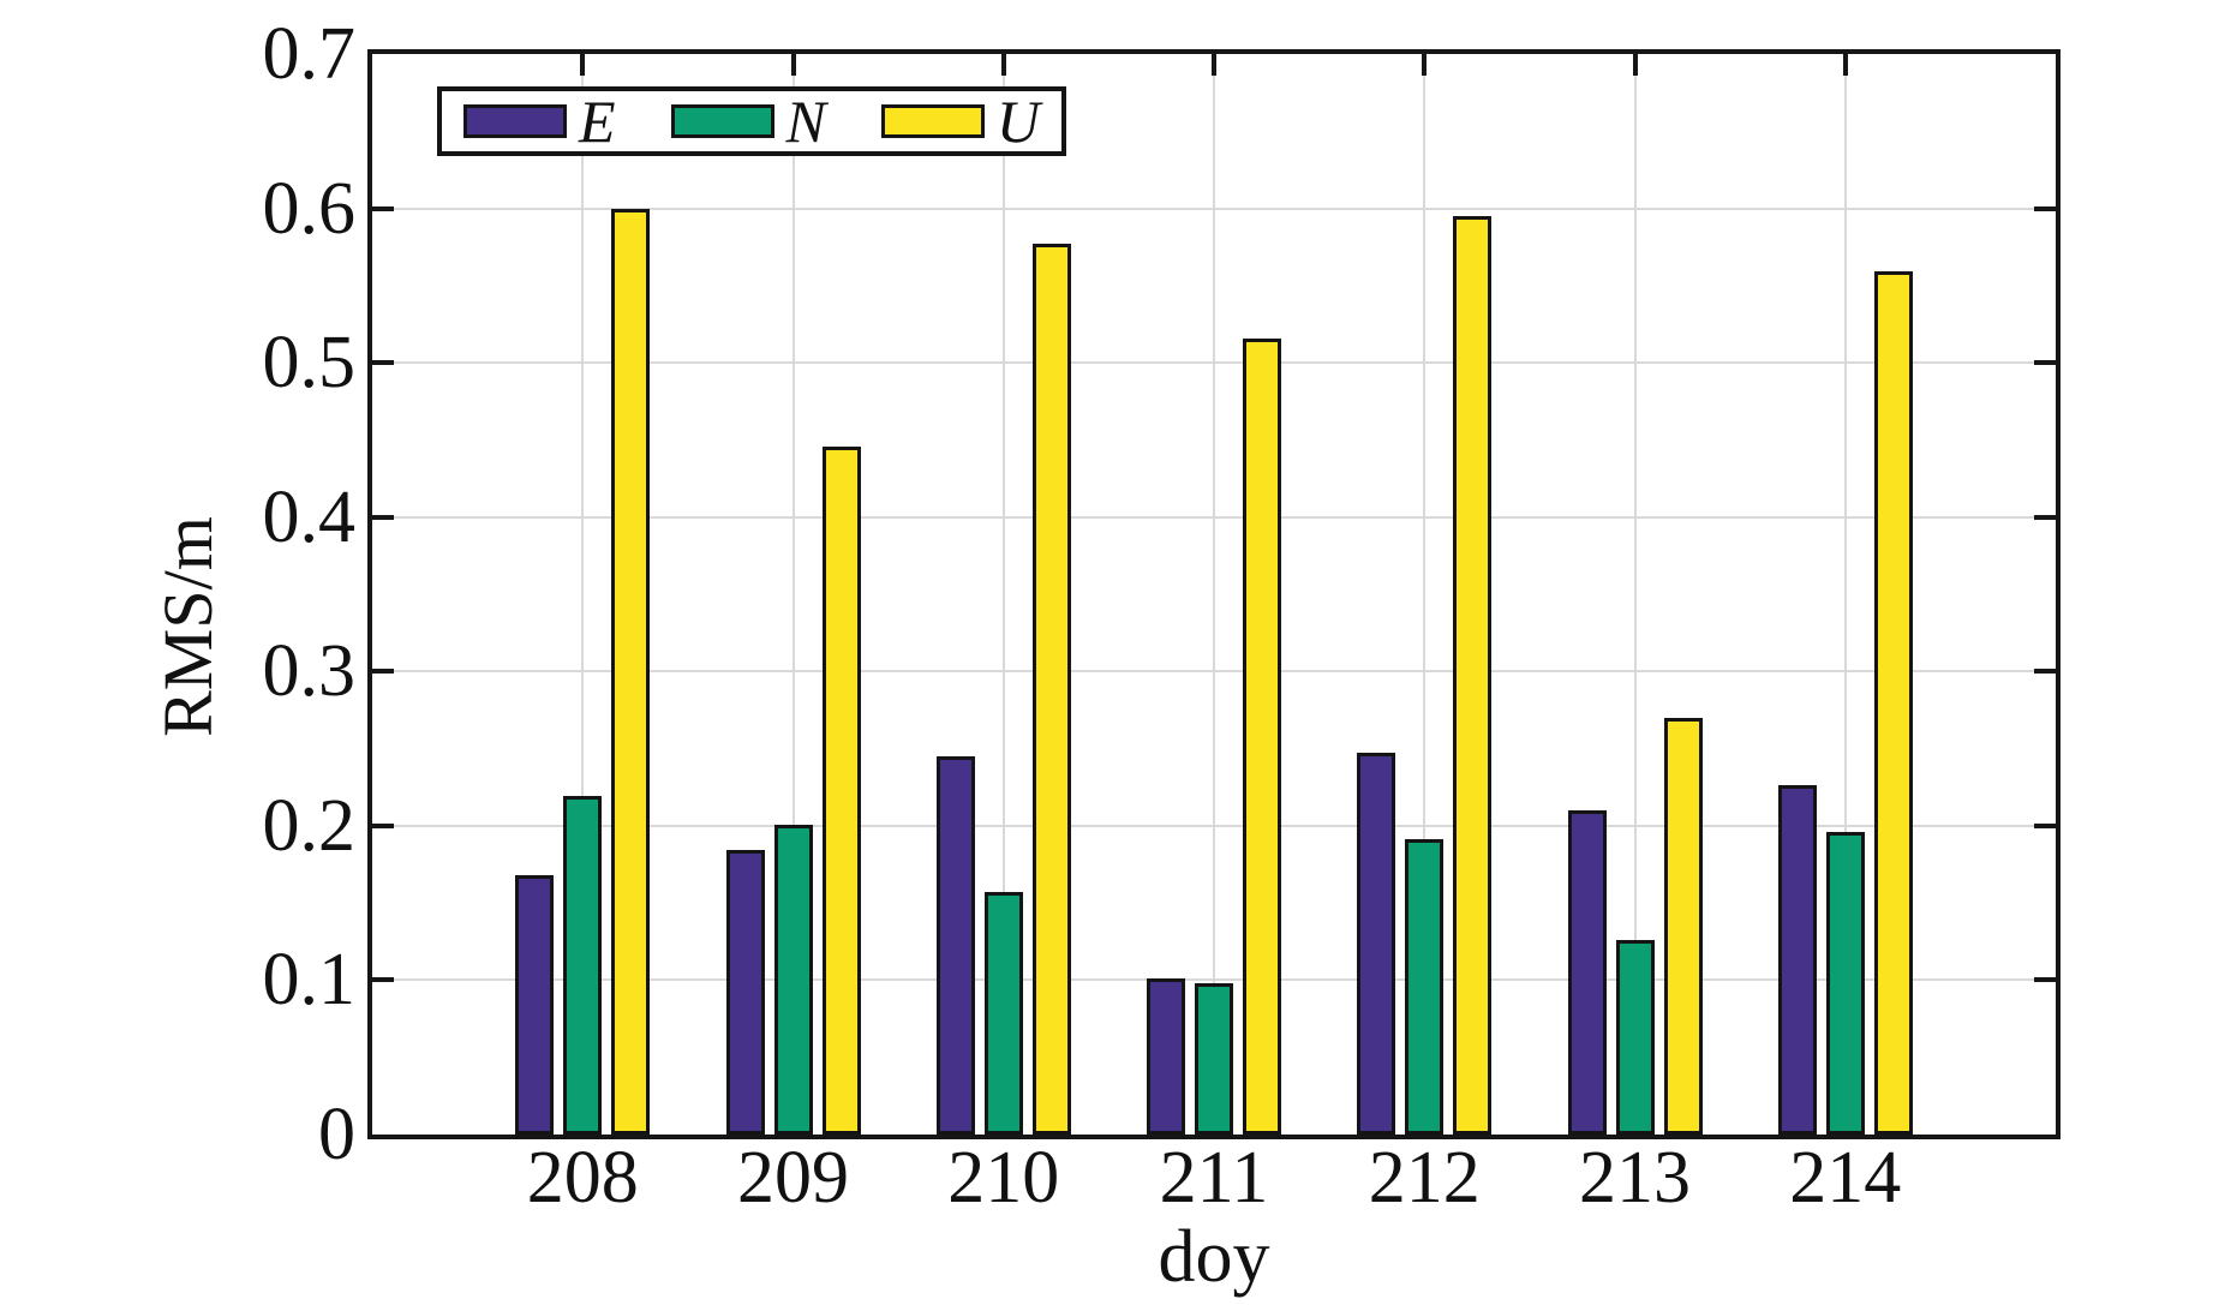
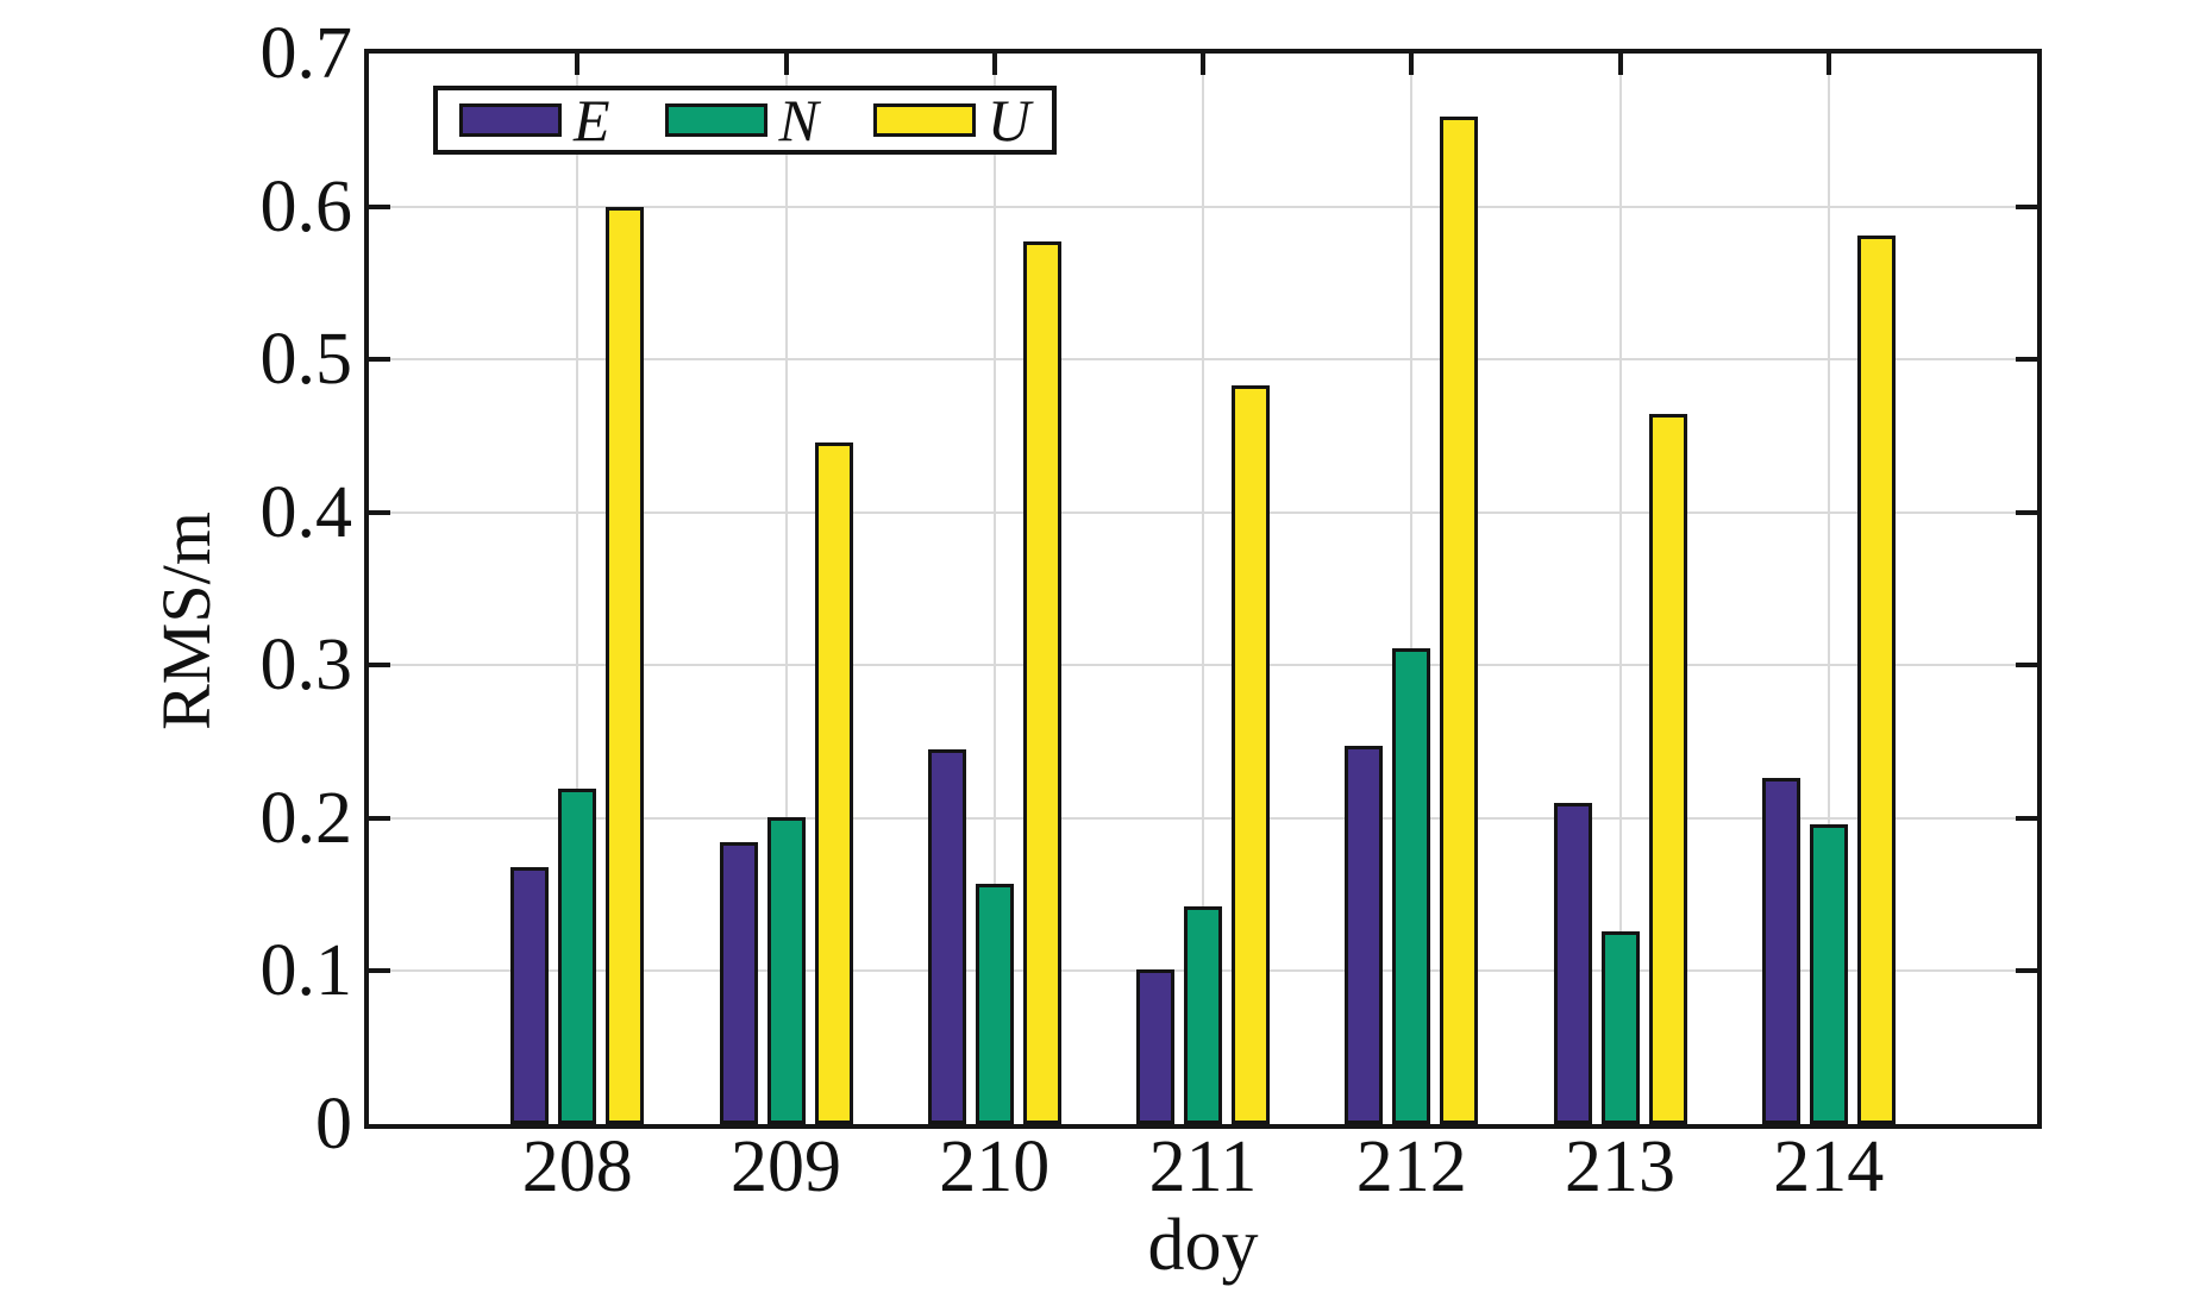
N/211: 0.098 -> 0.142
U/211: 0.516 -> 0.483
N/212: 0.191 -> 0.311
U/212: 0.595 -> 0.659
U/213: 0.270 -> 0.464
U/214: 0.559 -> 0.581
